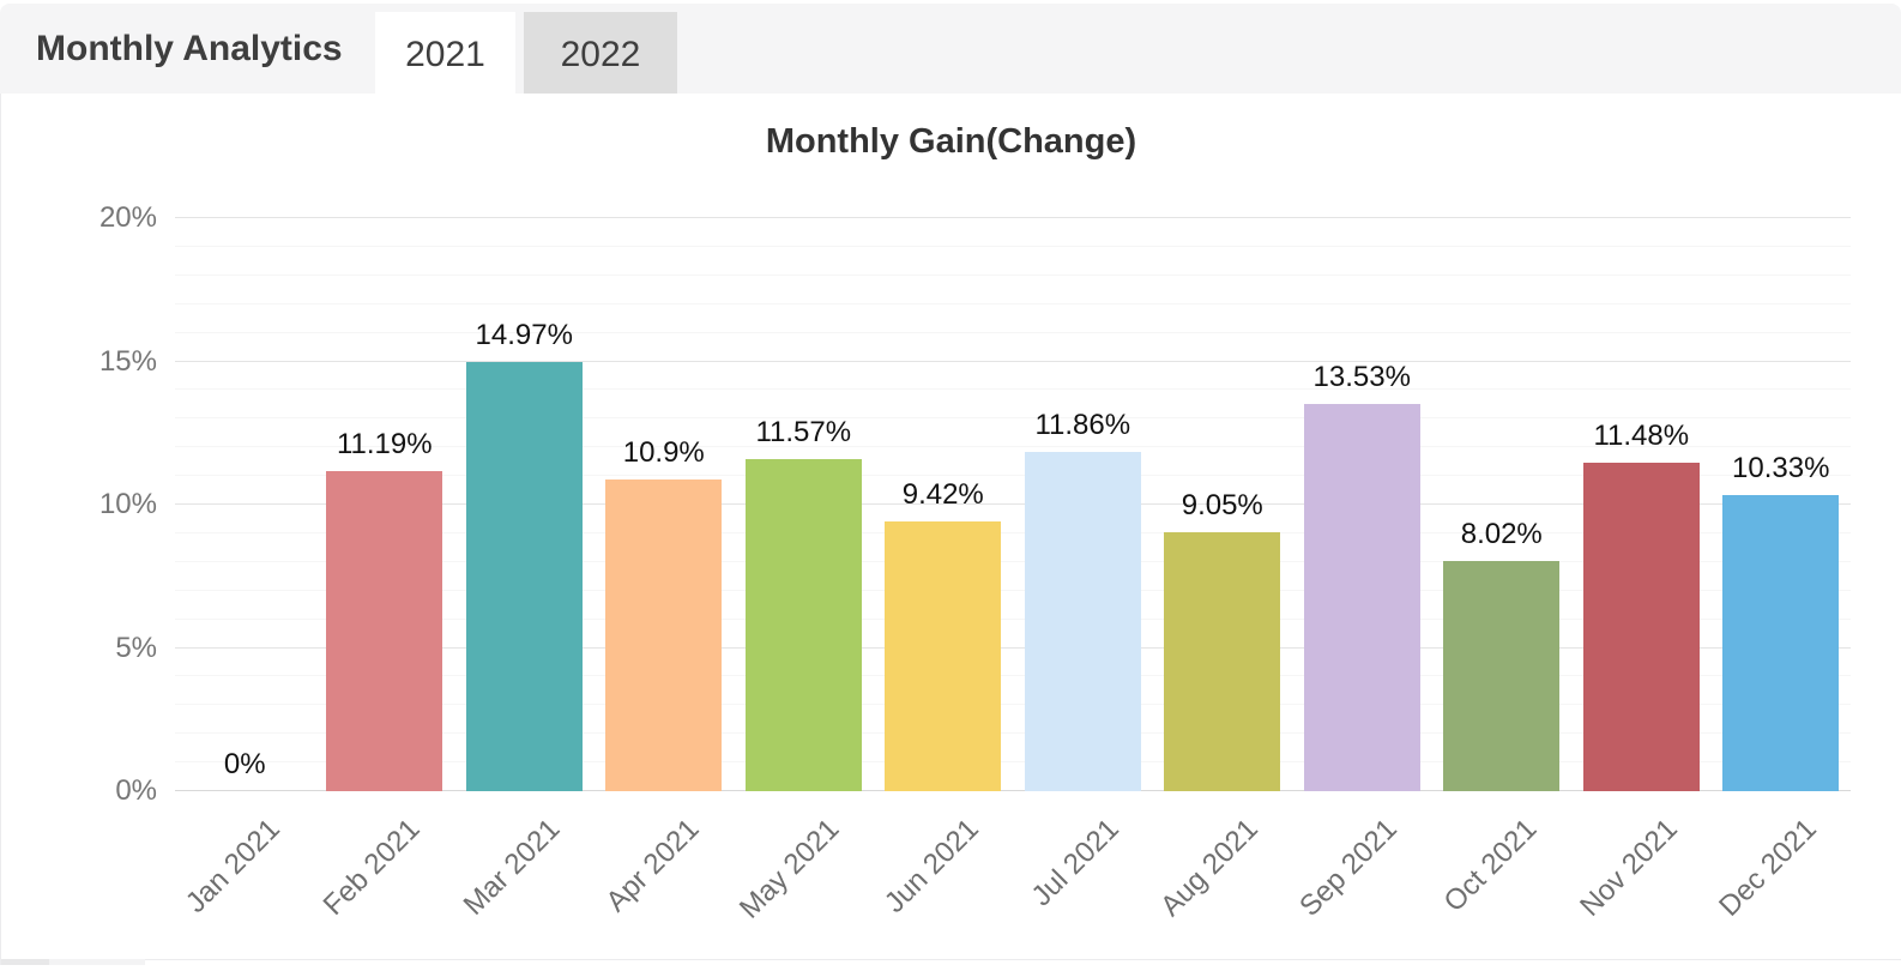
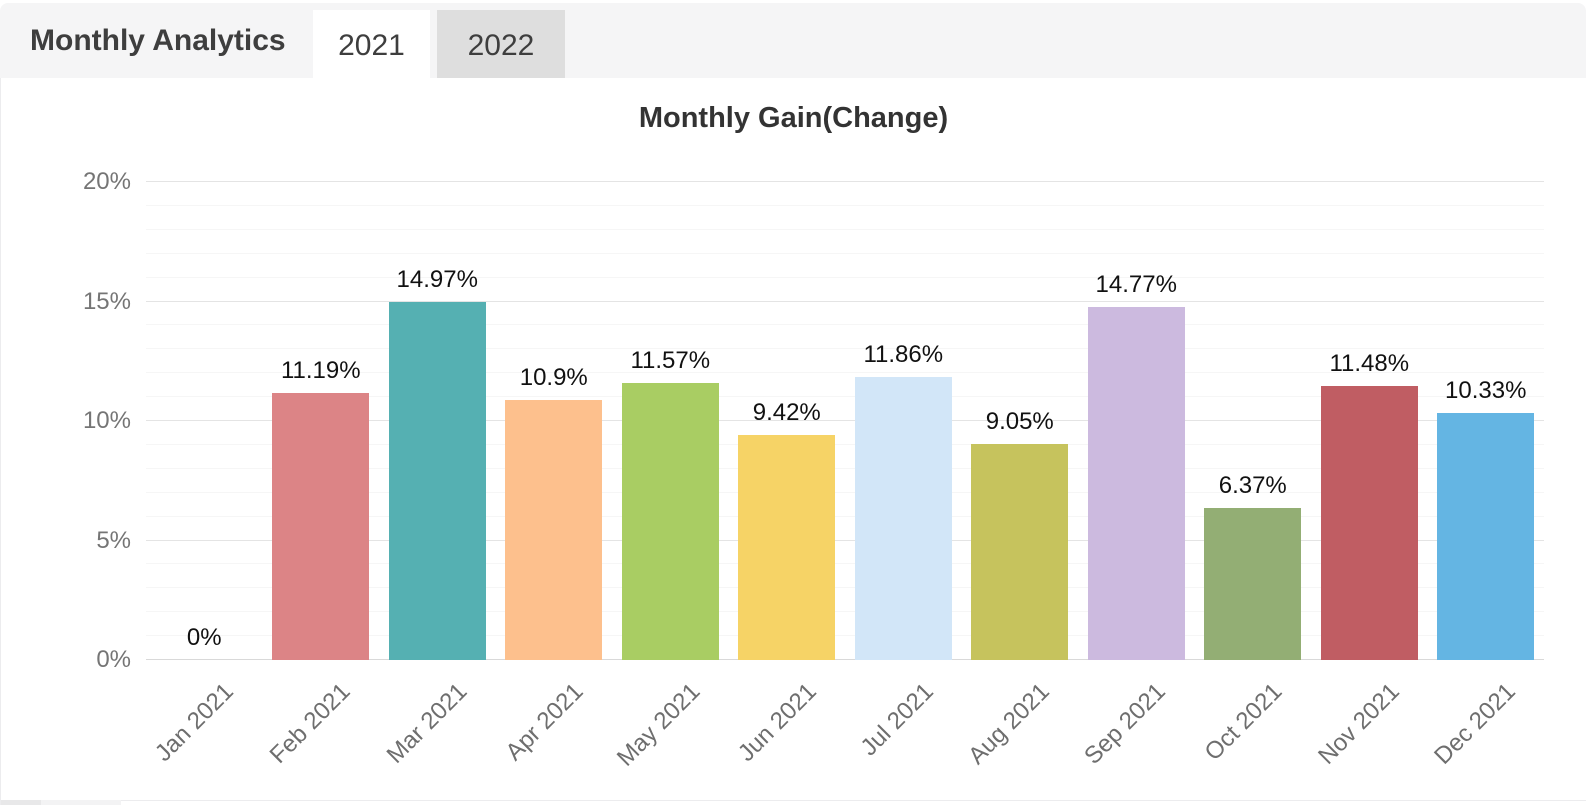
Sep 2021: 13.53% -> 14.77%
Oct 2021: 8.02% -> 6.37%
